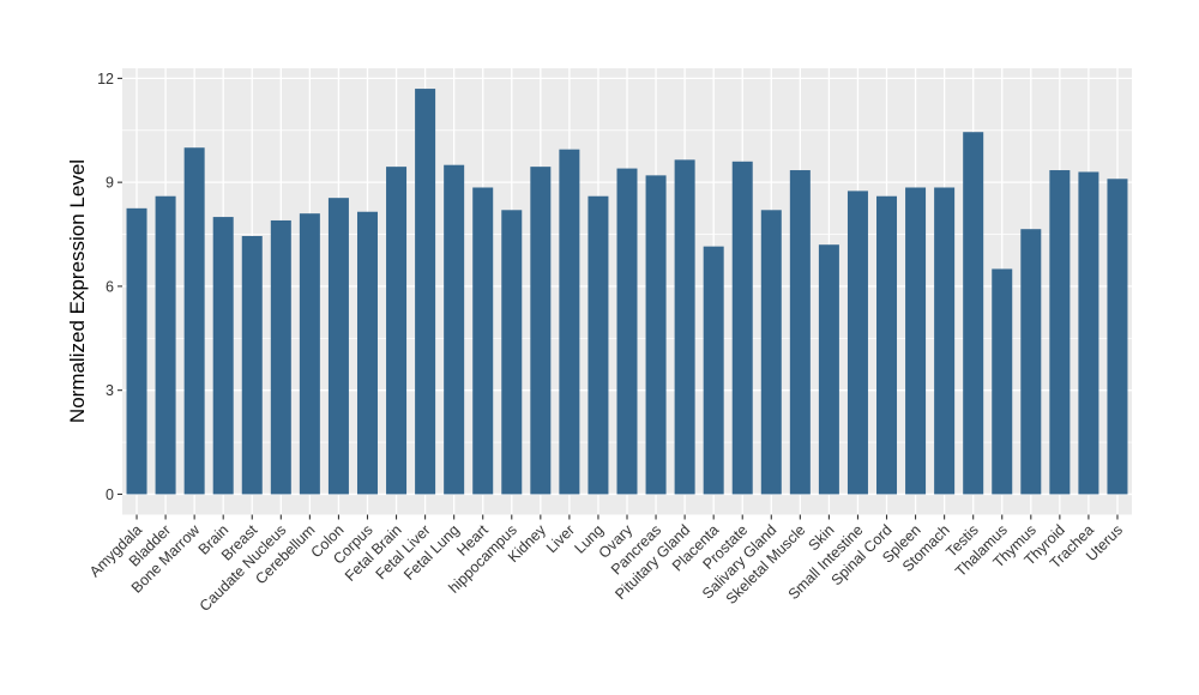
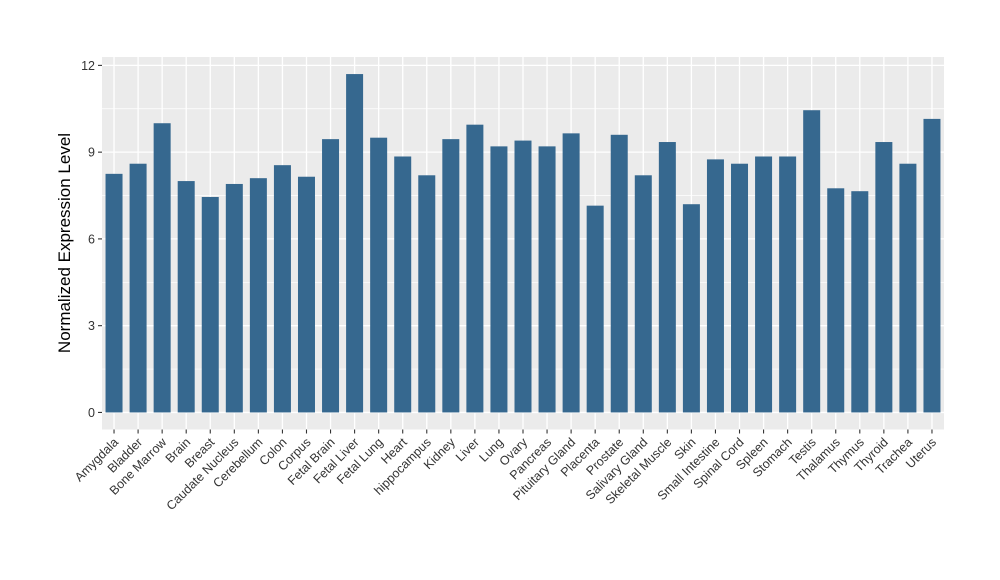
Lung: 8.6 -> 9.2
Thalamus: 6.5 -> 7.8
Trachea: 9.3 -> 8.6
Uterus: 9.1 -> 10.2
